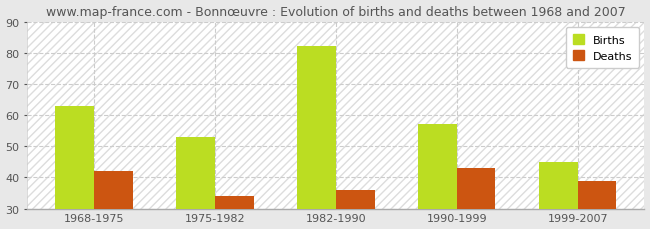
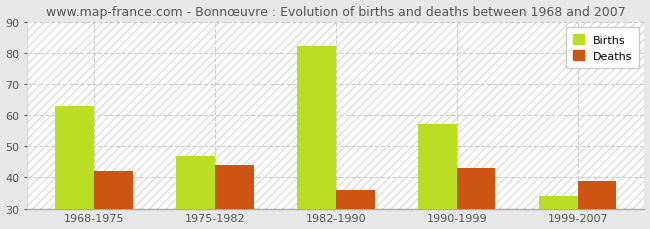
Births/1975-1982: 53 -> 47
Deaths/1975-1982: 34 -> 44
Births/1999-2007: 45 -> 34
